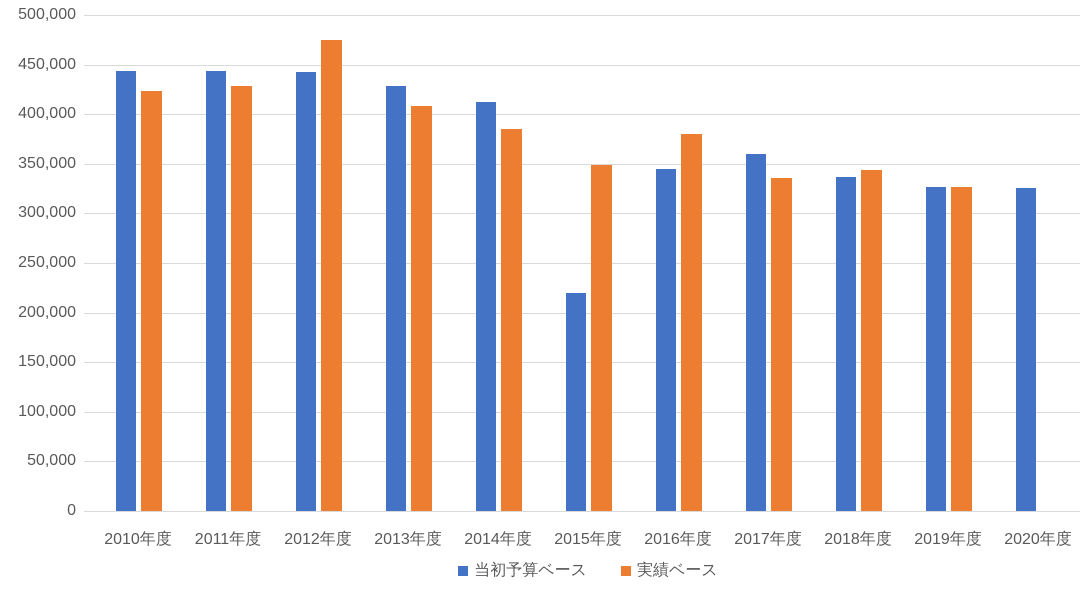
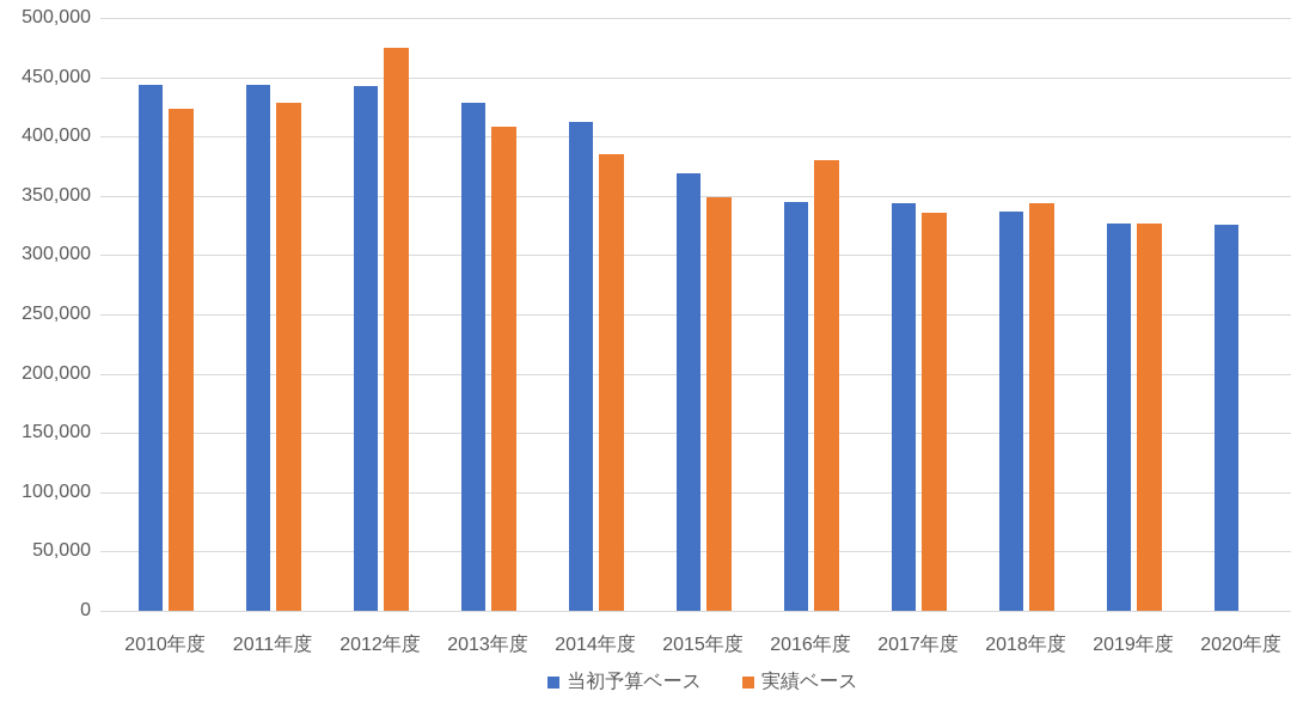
当初予算ベース/2015年度: 220000 -> 370000
当初予算ベース/2017年度: 360000 -> 340000
